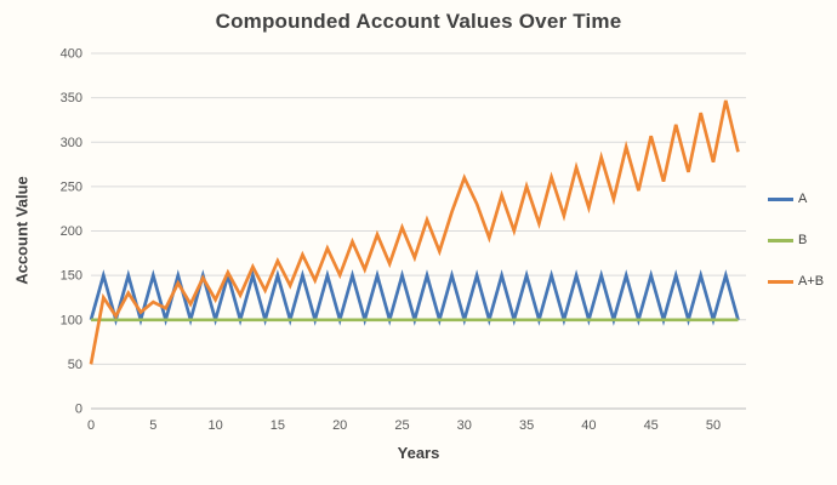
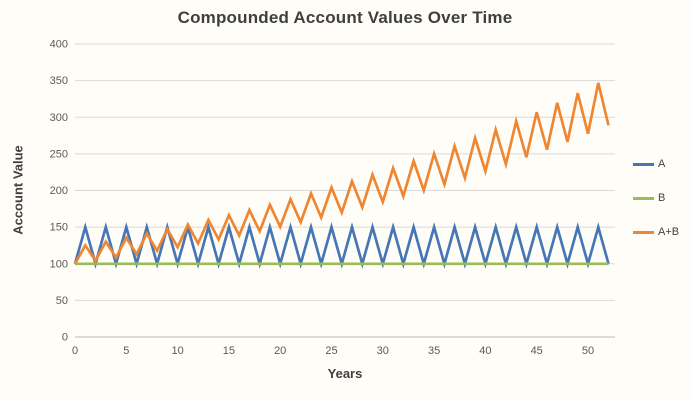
A+B/0: 50 -> 100
A+B/5: 120 -> 140
A+B/30: 260 -> 180
